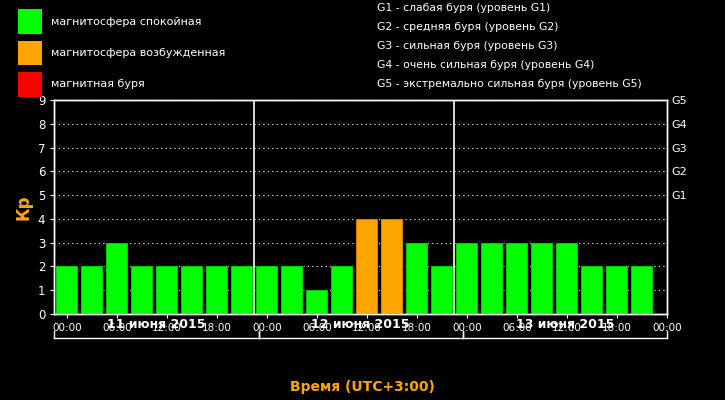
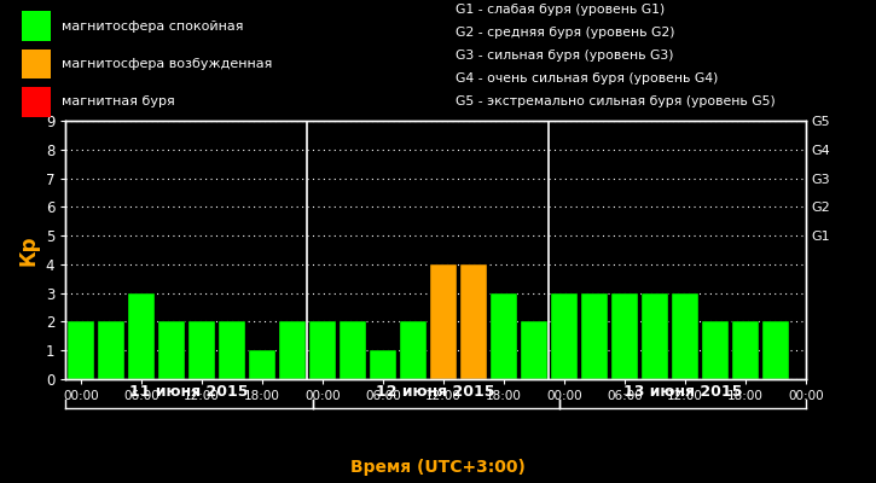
18:00: 2 -> 1
